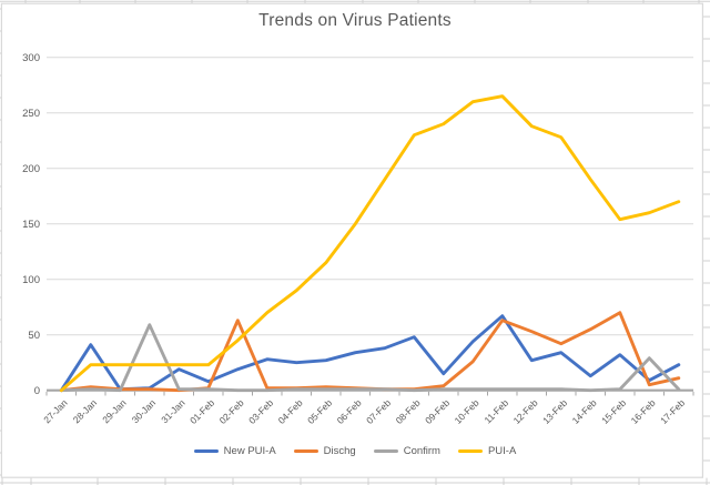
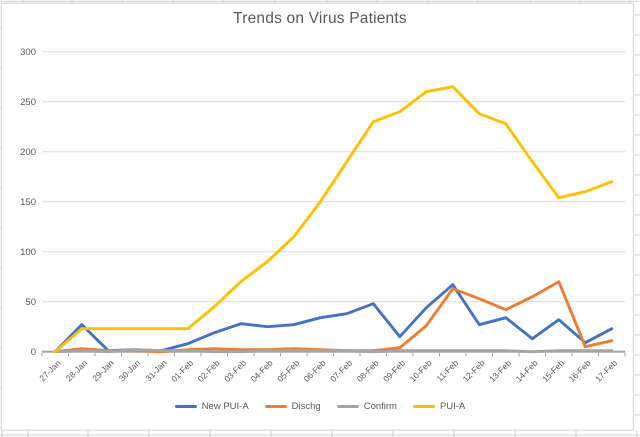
New PUI-A/28-Jan: 41 -> 27
Confirm/30-Jan: 59 -> 2
New PUI-A/31-Jan: 19 -> 1
Dischg/02-Feb: 63 -> 3
Confirm/16-Feb: 29 -> 1
